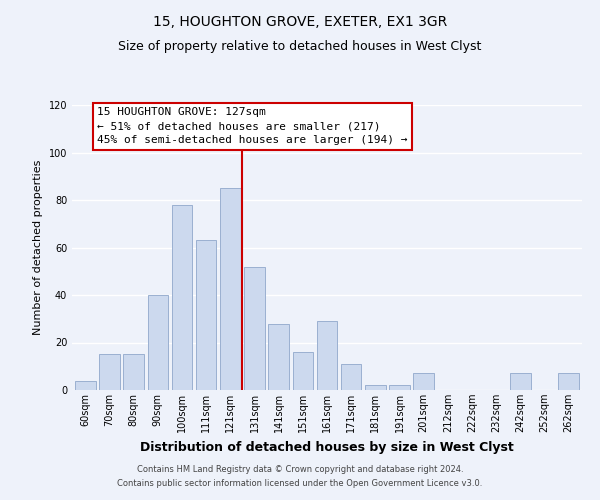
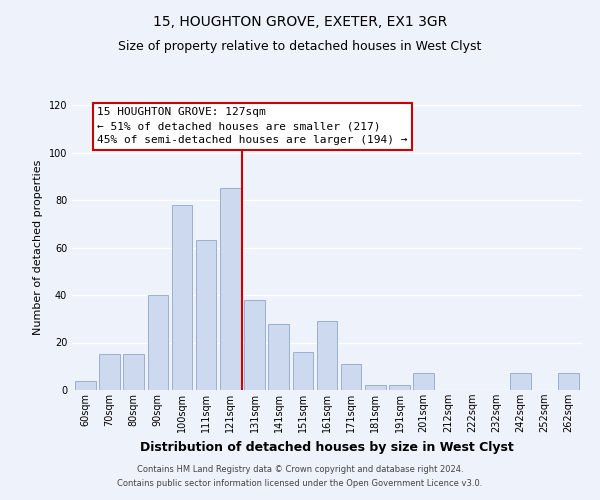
131sqm: 52 -> 38
